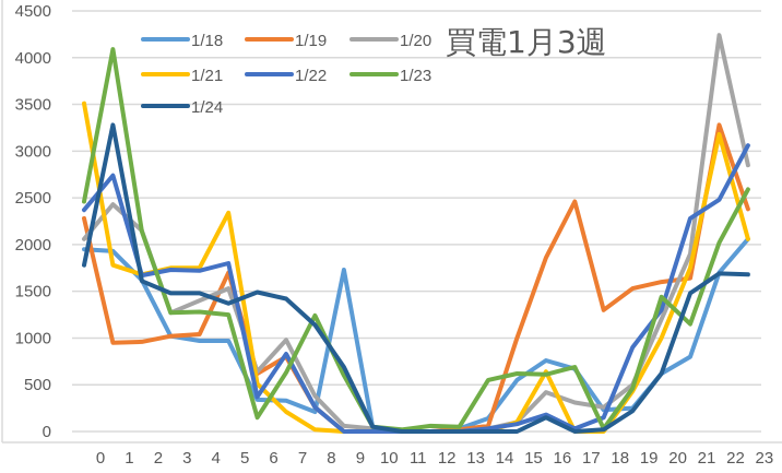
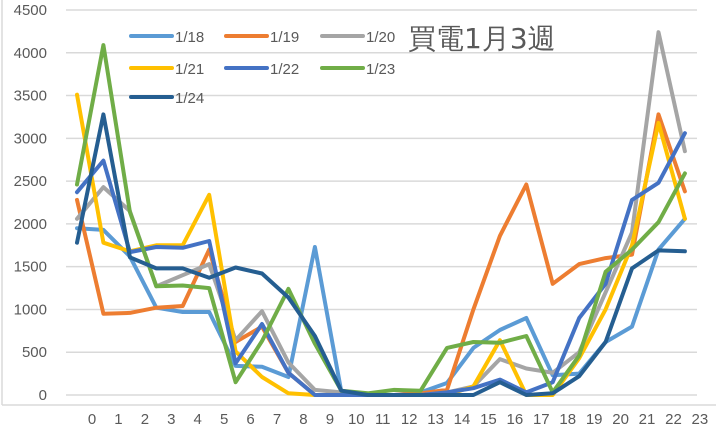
1/18/17: 700 -> 900
1/23/21: 1200 -> 1700
